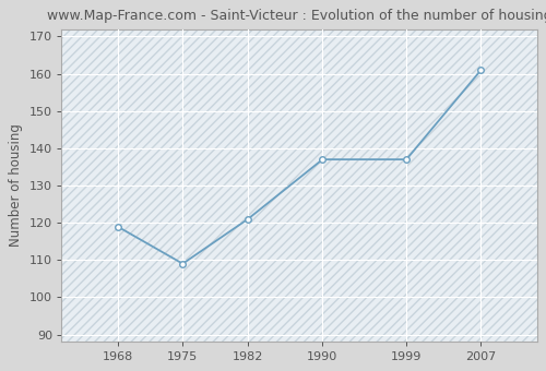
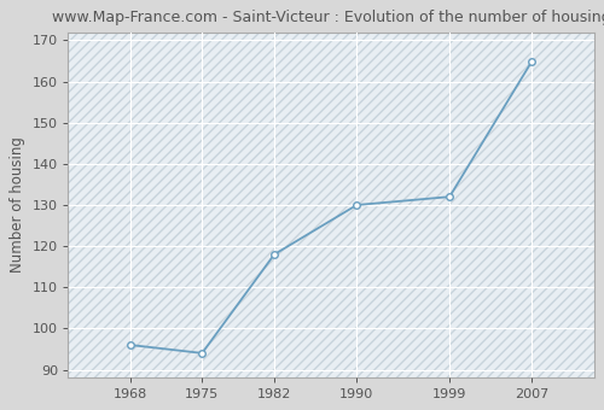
1968: 119 -> 96
1975: 109 -> 94
1982: 121 -> 118
1990: 137 -> 130
1999: 137 -> 132
2007: 161 -> 165
